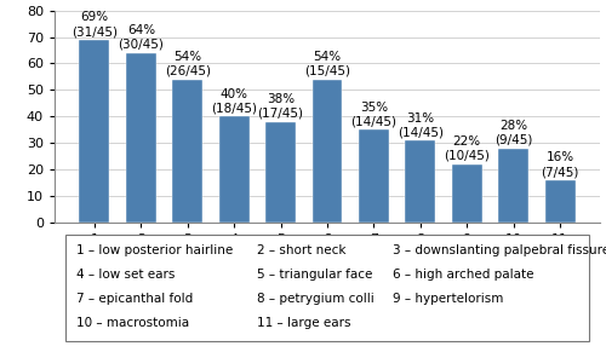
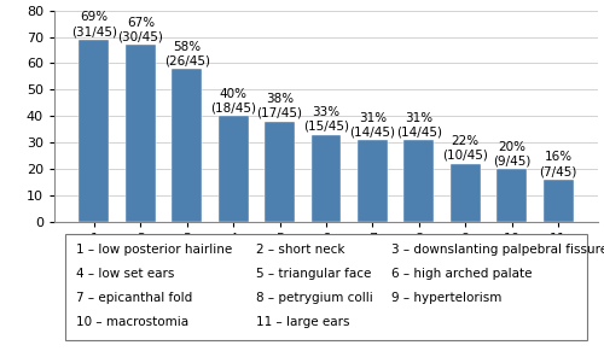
2: 64% -> 67%
3: 54% -> 58%
6: 54% -> 33%
7: 35% -> 31%
10: 28% -> 20%
